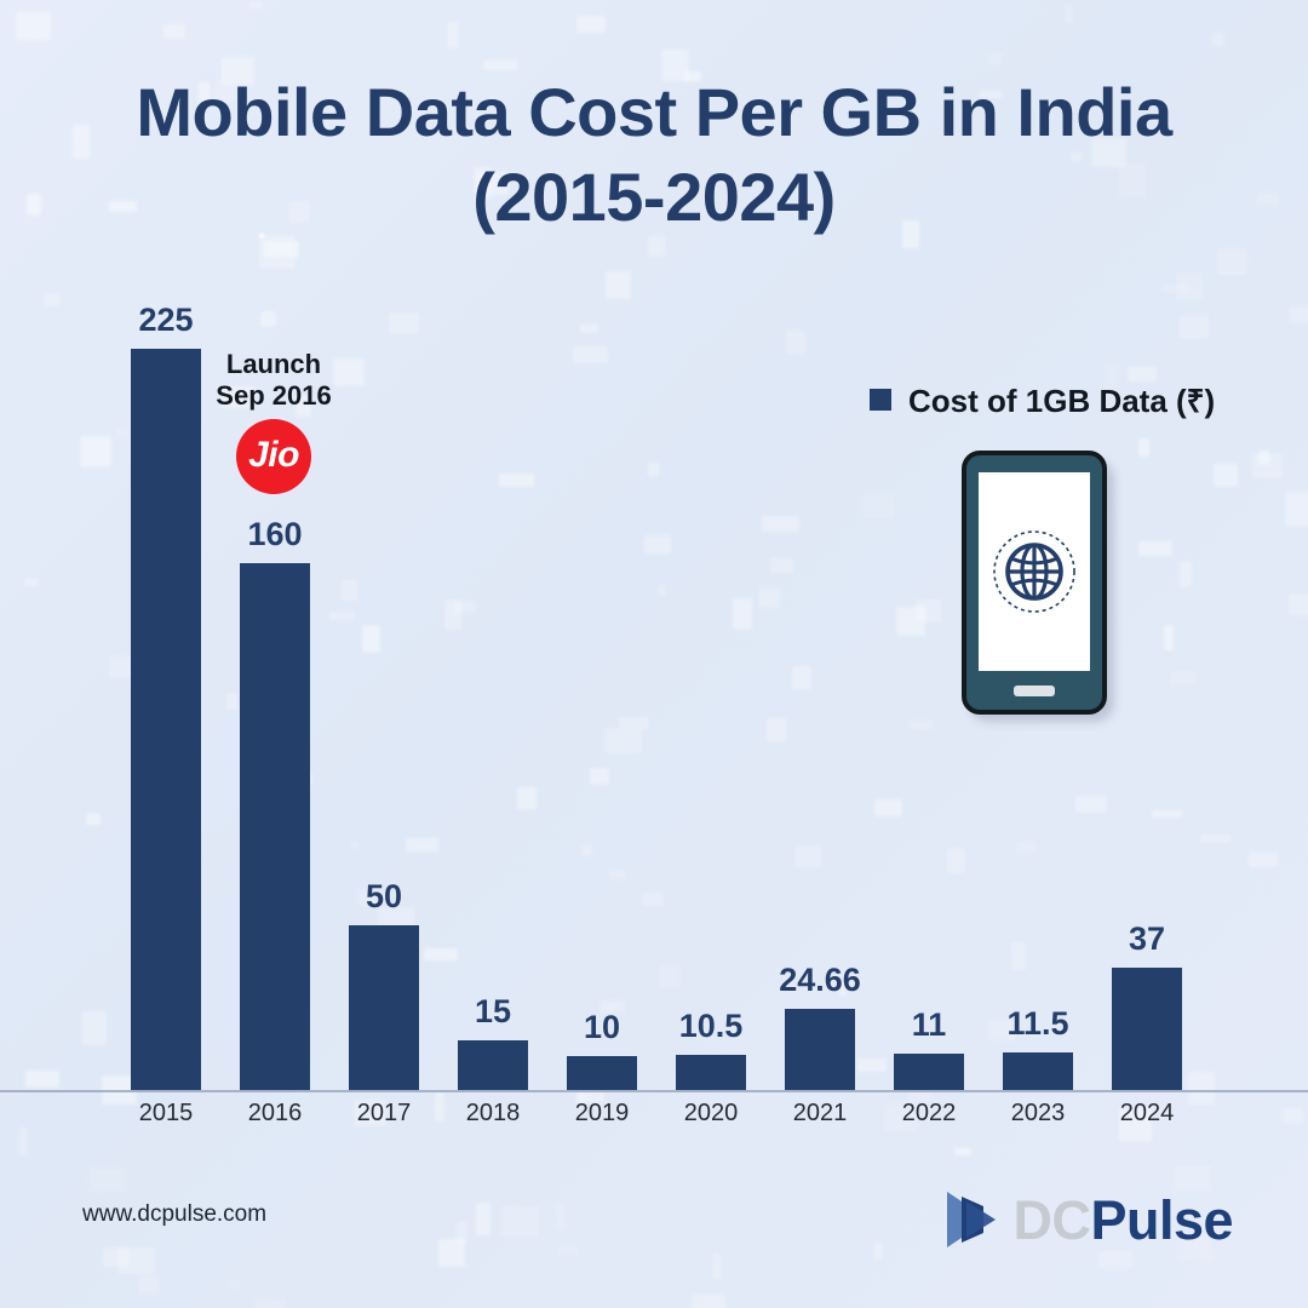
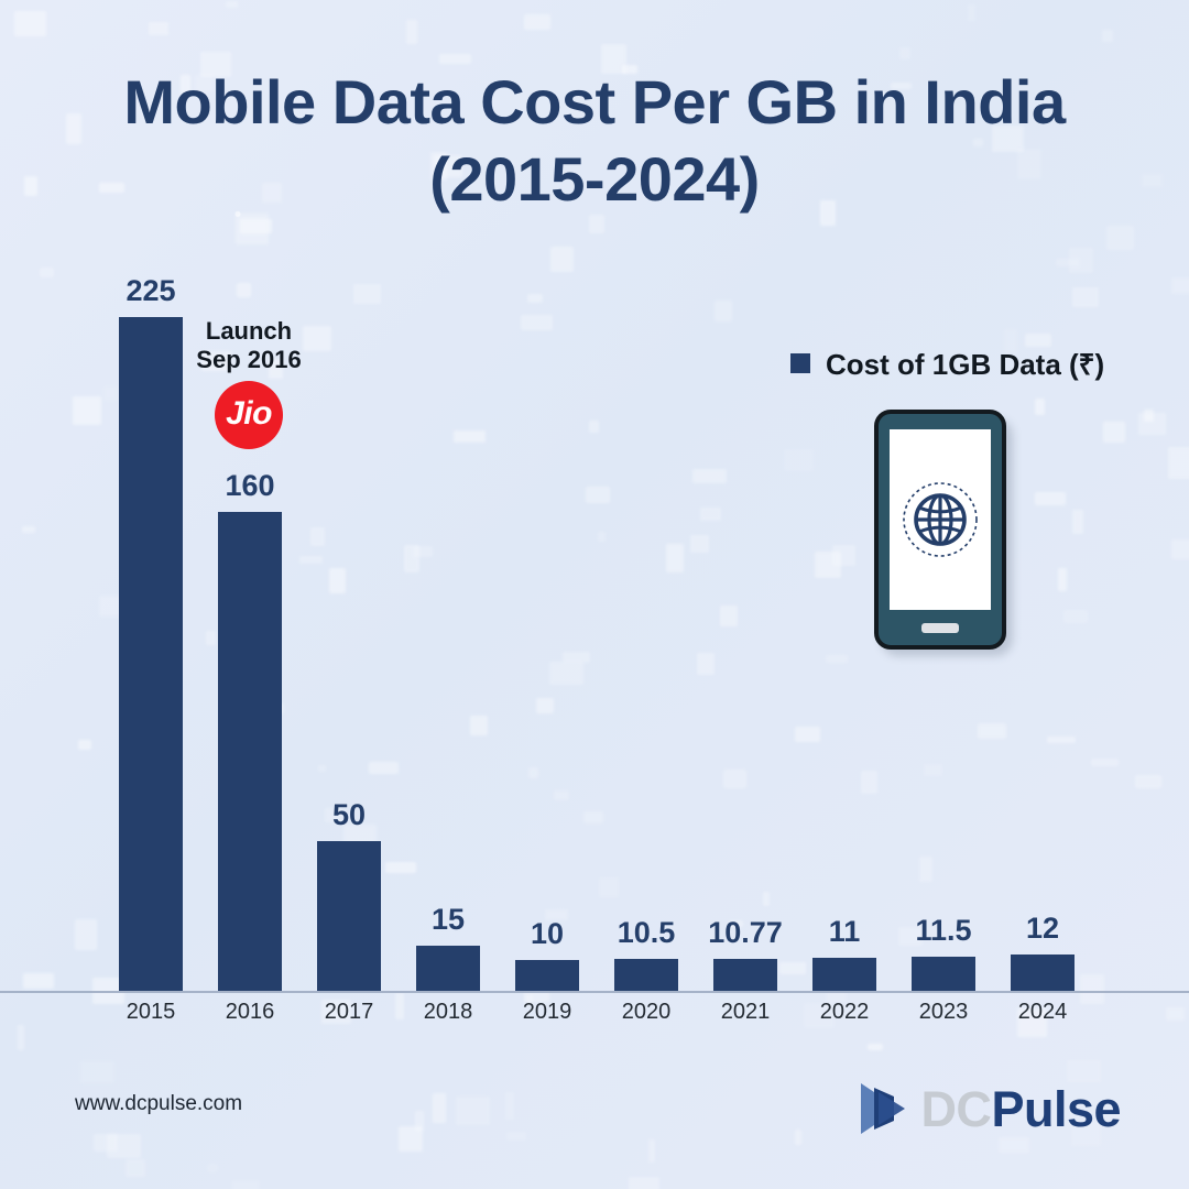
2021: 24.66 -> 10.77
2024: 37 -> 12
